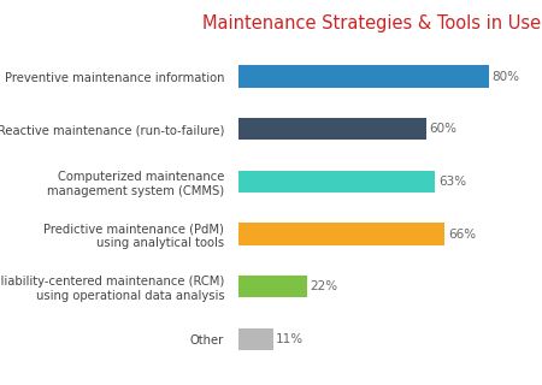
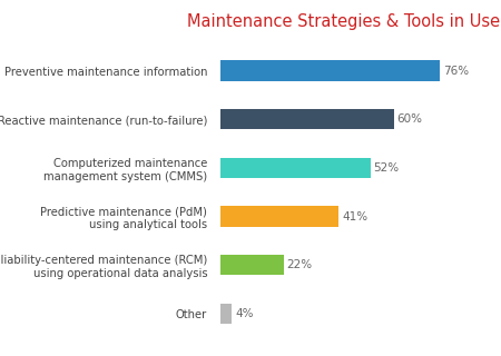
Preventive maintenance information: 80% -> 76%
Computerized maintenance management system (CMMS): 63% -> 52%
Predictive maintenance (PdM) using analytical tools: 66% -> 41%
Other: 11% -> 4%
